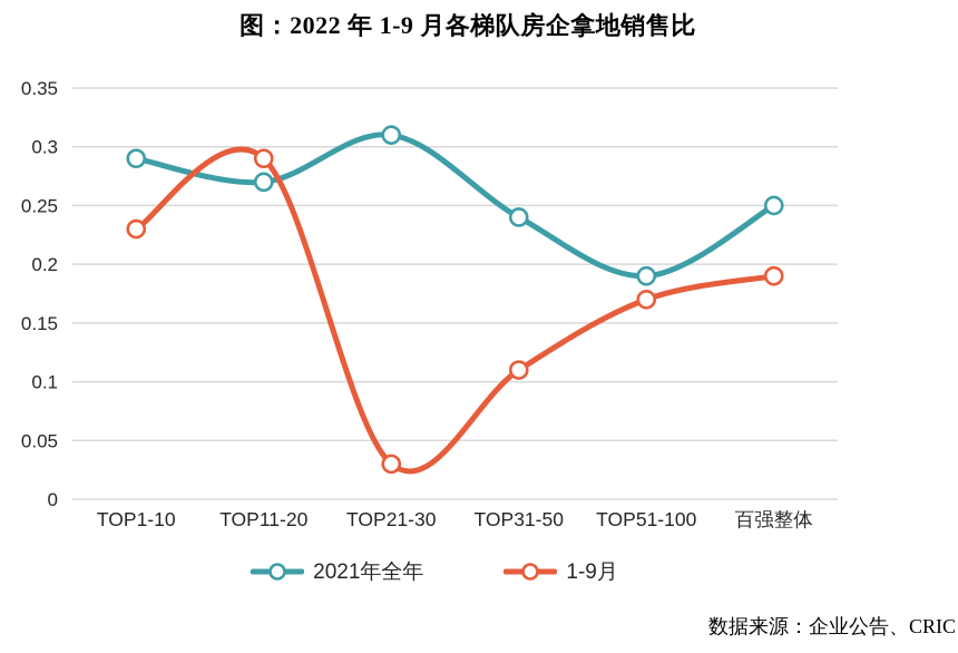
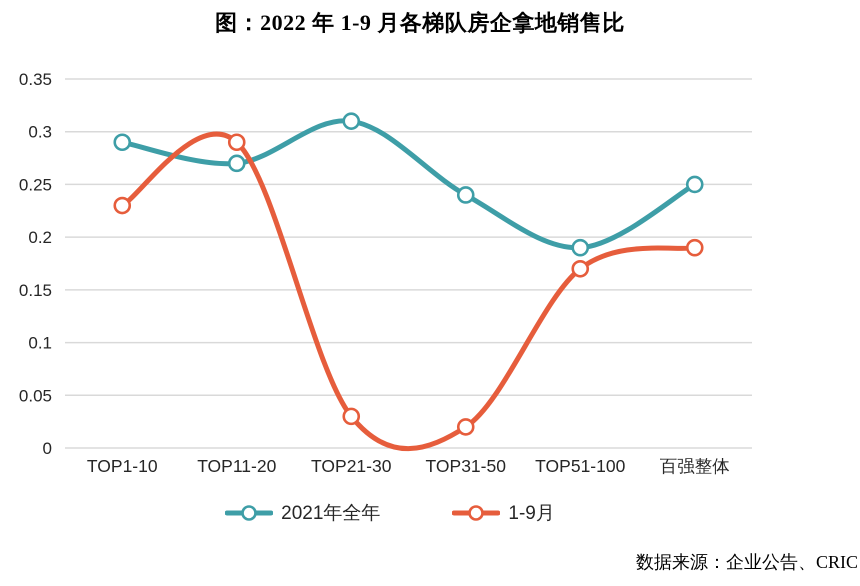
1-9月/TOP31-50: 0.11 -> 0.02
